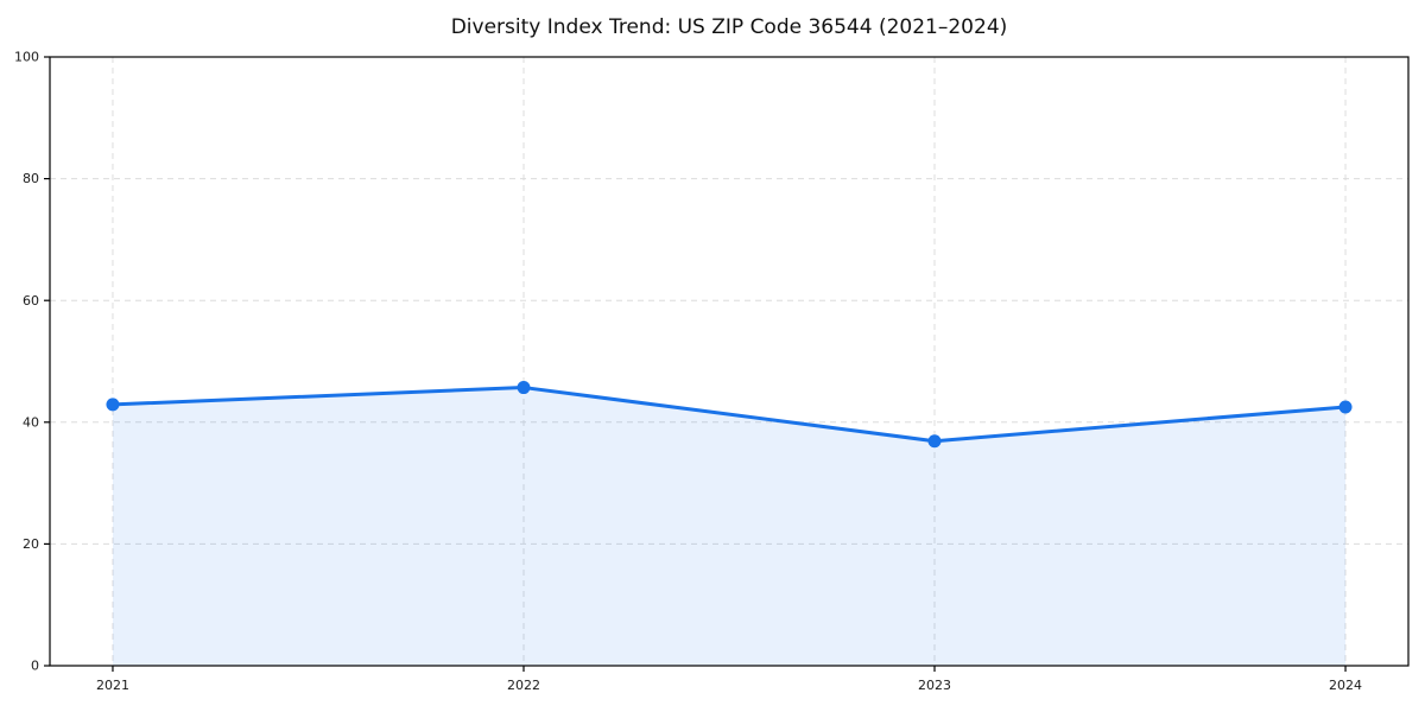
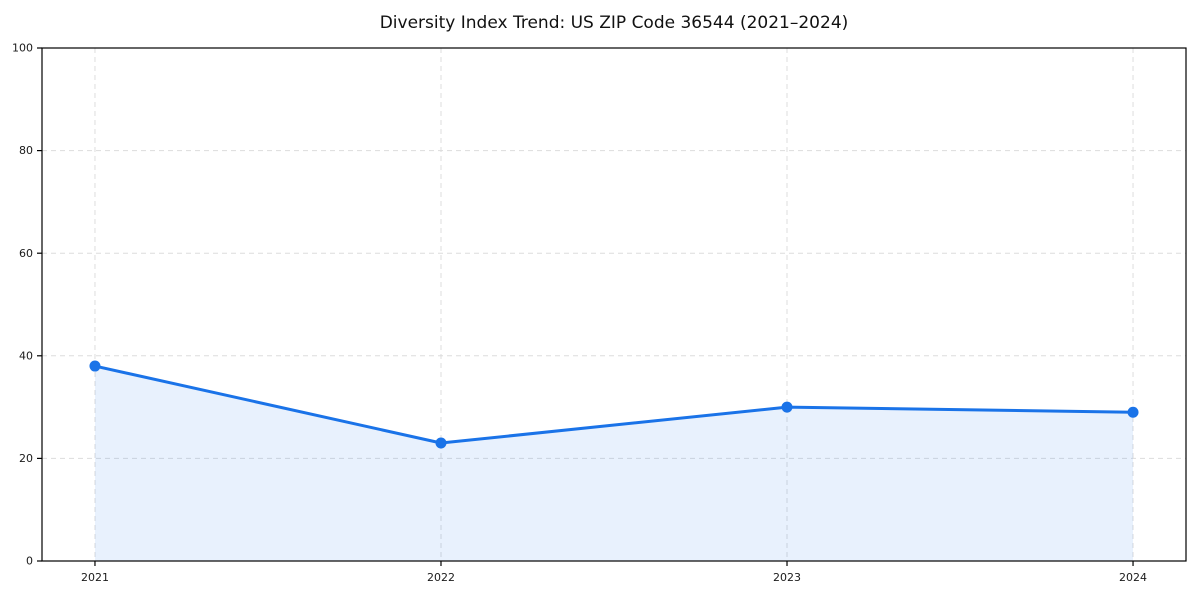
2021: 43 -> 38
2022: 46 -> 23
2023: 37 -> 30
2024: 42 -> 29
